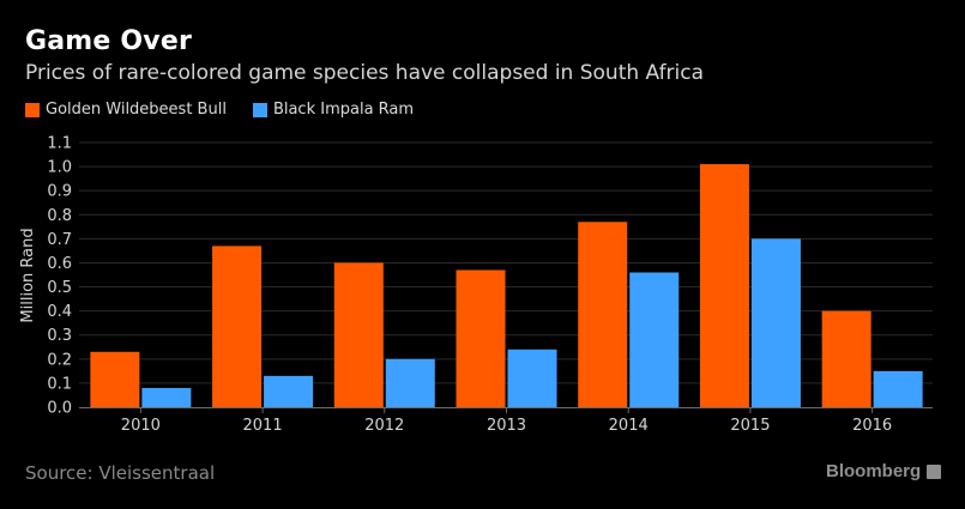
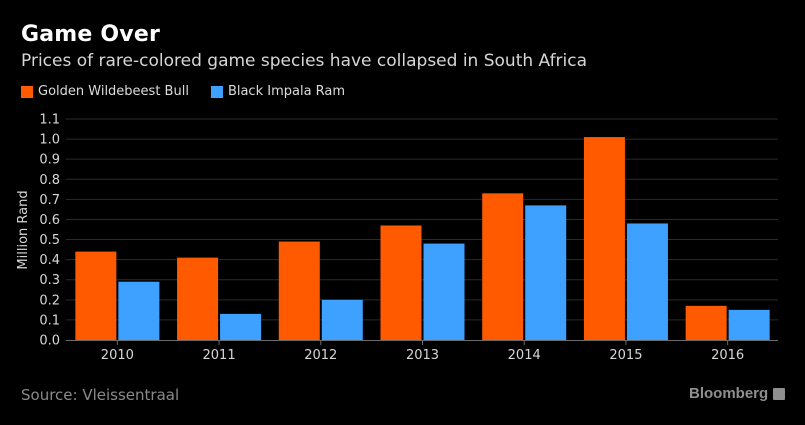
Golden Wildebeest Bull/2010: 0.23 -> 0.44
Black Impala Ram/2010: 0.08 -> 0.29
Golden Wildebeest Bull/2011: 0.67 -> 0.41
Golden Wildebeest Bull/2012: 0.60 -> 0.49
Black Impala Ram/2013: 0.24 -> 0.48
Golden Wildebeest Bull/2014: 0.77 -> 0.73
Black Impala Ram/2014: 0.56 -> 0.67
Black Impala Ram/2015: 0.70 -> 0.58
Golden Wildebeest Bull/2016: 0.40 -> 0.17
